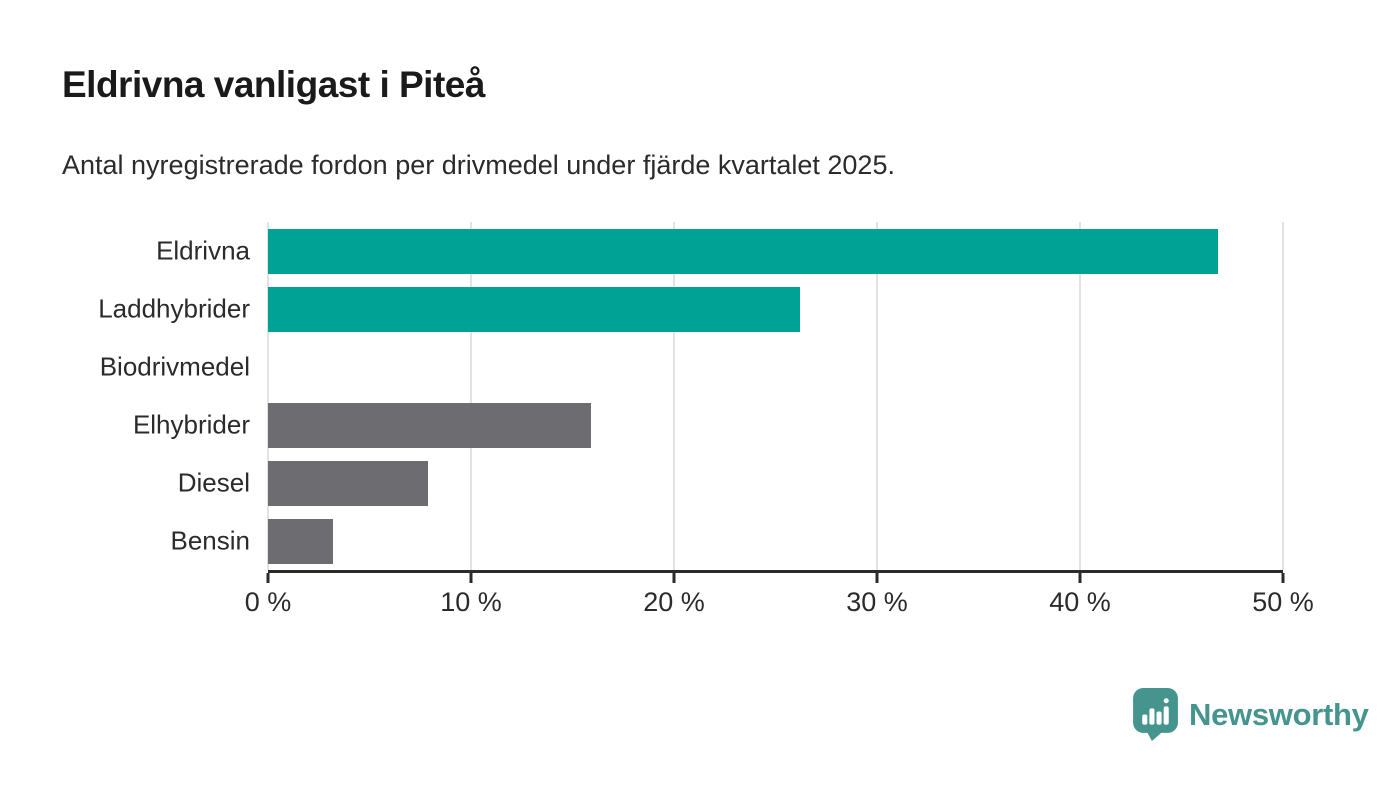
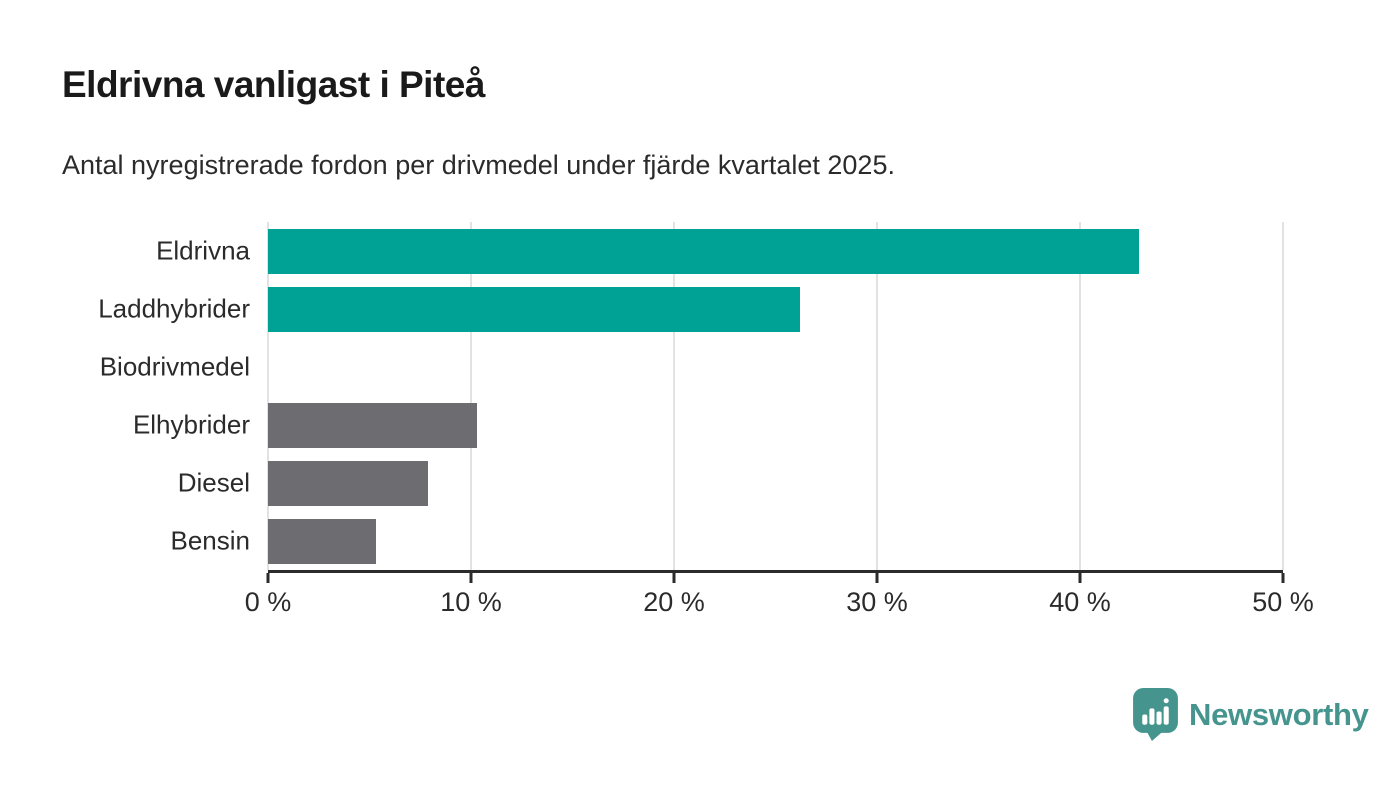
Eldrivna: 46.8% -> 42.9%
Elhybrider: 15.9% -> 10.3%
Bensin: 3.2% -> 5.3%
